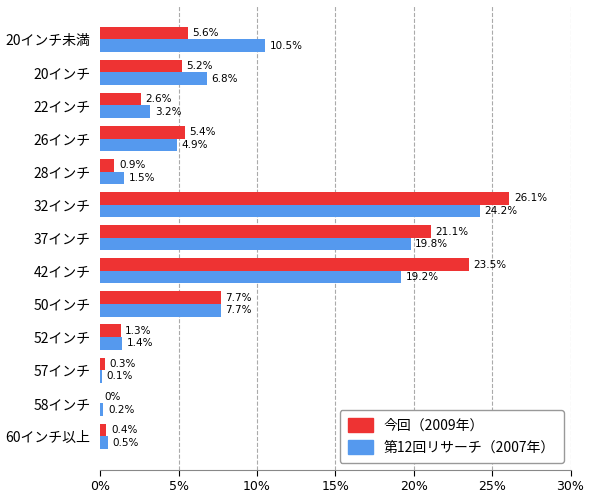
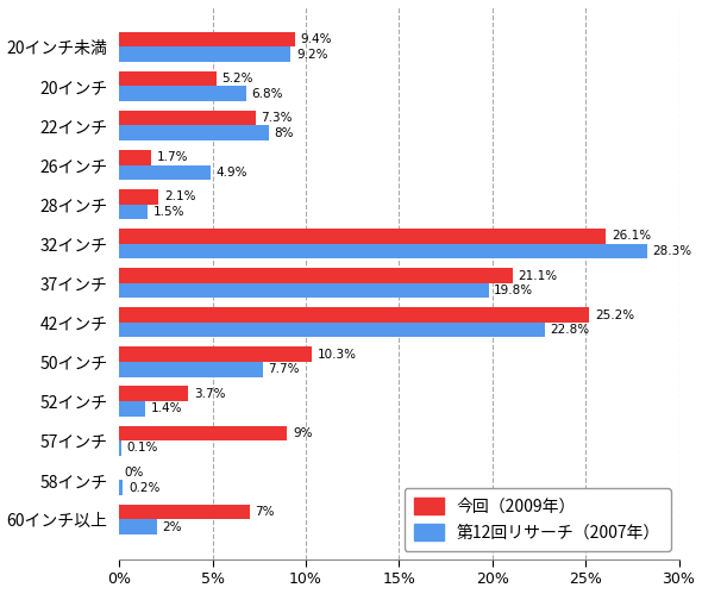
今回（2009年）/20インチ未満: 5.6% -> 9.4%
第12回リサーチ（2007年）/20インチ未満: 10.5% -> 9.2%
今回（2009年）/22インチ: 2.6% -> 7.3%
第12回リサーチ（2007年）/22インチ: 3.2% -> 8%
今回（2009年）/26インチ: 5.4% -> 1.7%
今回（2009年）/28インチ: 0.9% -> 2.1%
第12回リサーチ（2007年）/32インチ: 24.2% -> 28.3%
今回（2009年）/42インチ: 23.5% -> 25.2%
第12回リサーチ（2007年）/42インチ: 19.2% -> 22.8%
今回（2009年）/50インチ: 7.7% -> 10.3%
今回（2009年）/52インチ: 1.3% -> 3.7%
今回（2009年）/57インチ: 0.3% -> 9%
今回（2009年）/60インチ以上: 0.4% -> 7%
第12回リサーチ（2007年）/60インチ以上: 0.5% -> 2%
